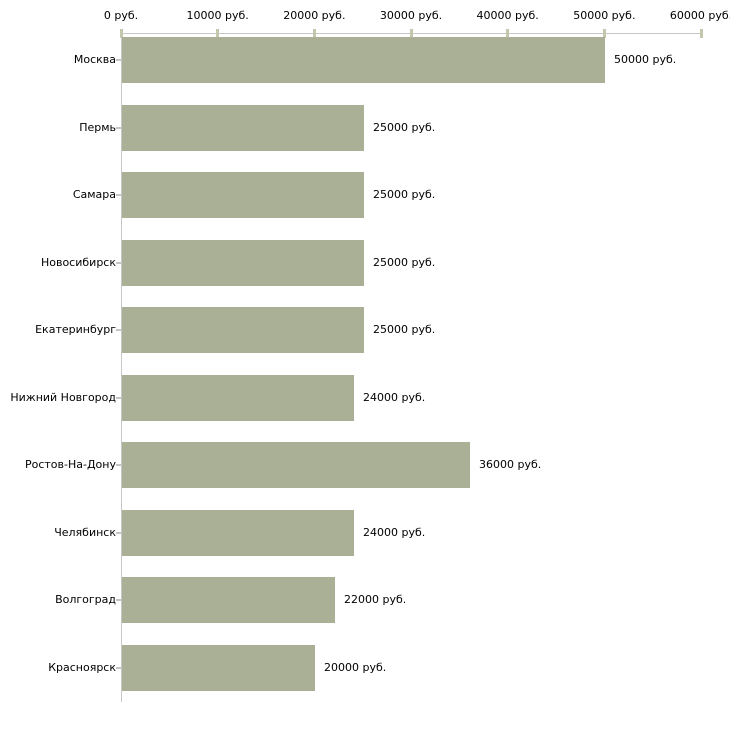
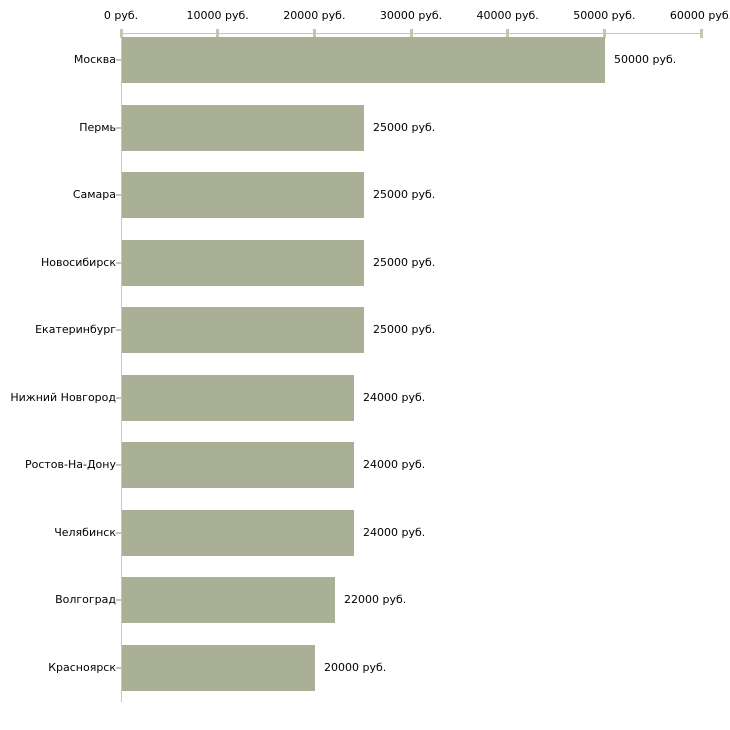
Ростов-На-Дону: 36000 -> 24000
